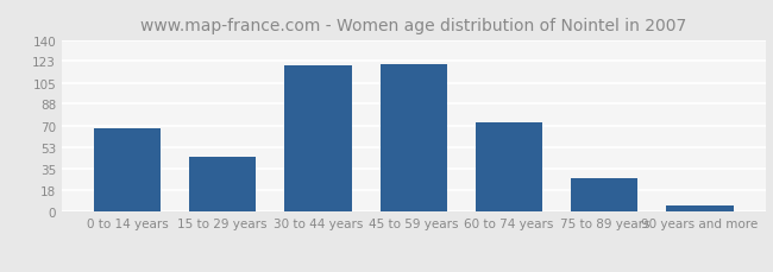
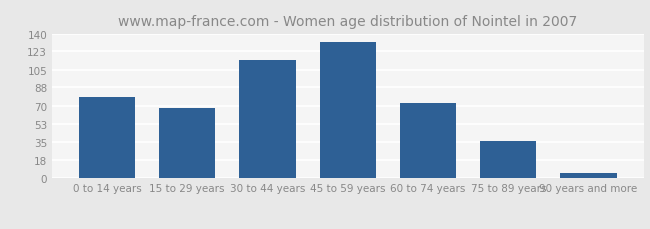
0 to 14 years: 68 -> 79
15 to 29 years: 45 -> 68
30 to 44 years: 119 -> 114
45 to 59 years: 120 -> 132
75 to 89 years: 27 -> 36
